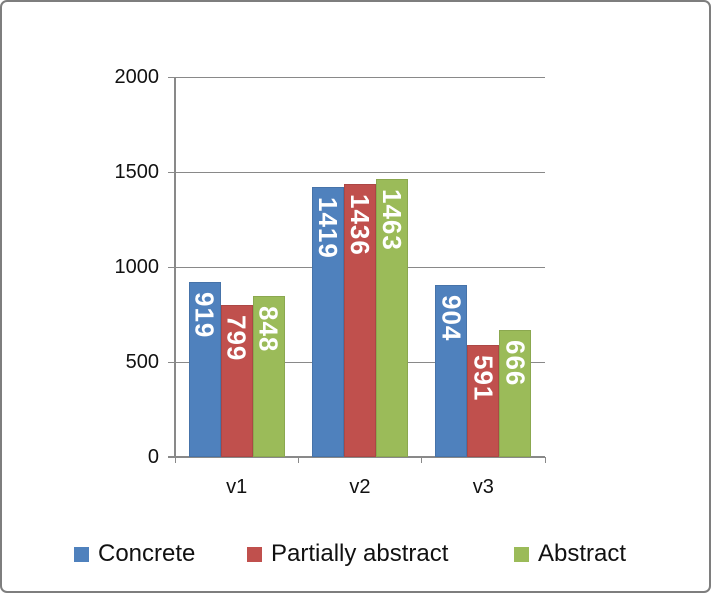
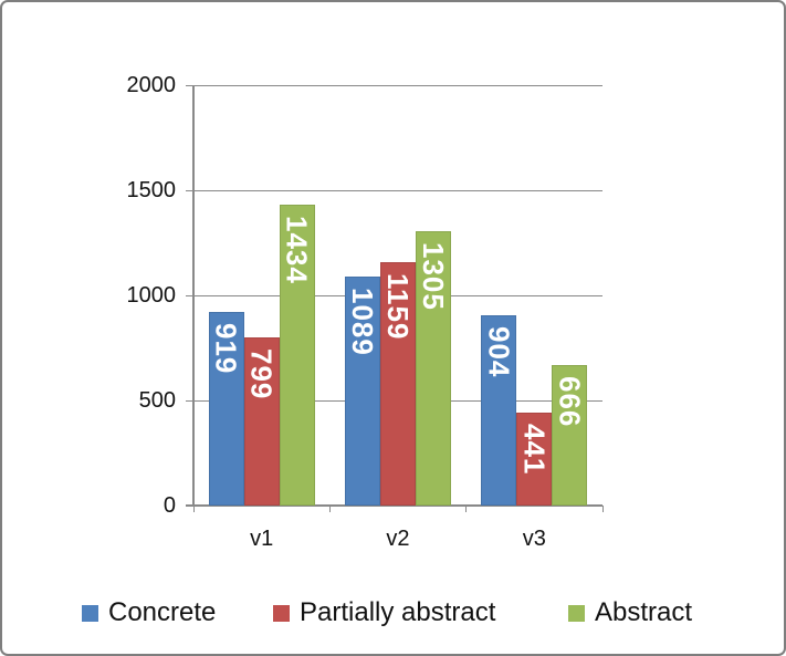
Abstract/v1: 848 -> 1434
Concrete/v2: 1419 -> 1089
Partially abstract/v2: 1436 -> 1159
Abstract/v2: 1463 -> 1305
Partially abstract/v3: 591 -> 441
